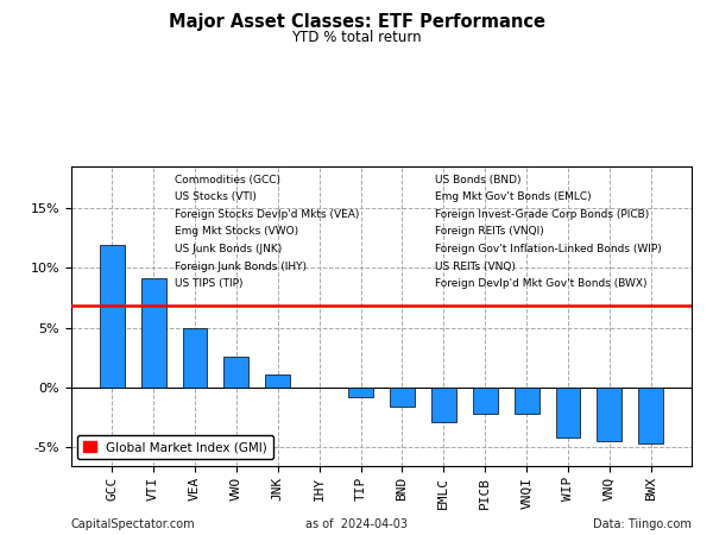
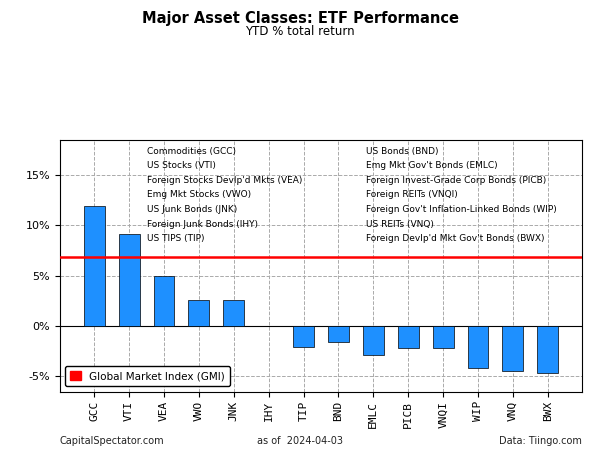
JNK: 1.1% -> 2.6%
TIP: -0.8% -> -2.1%
